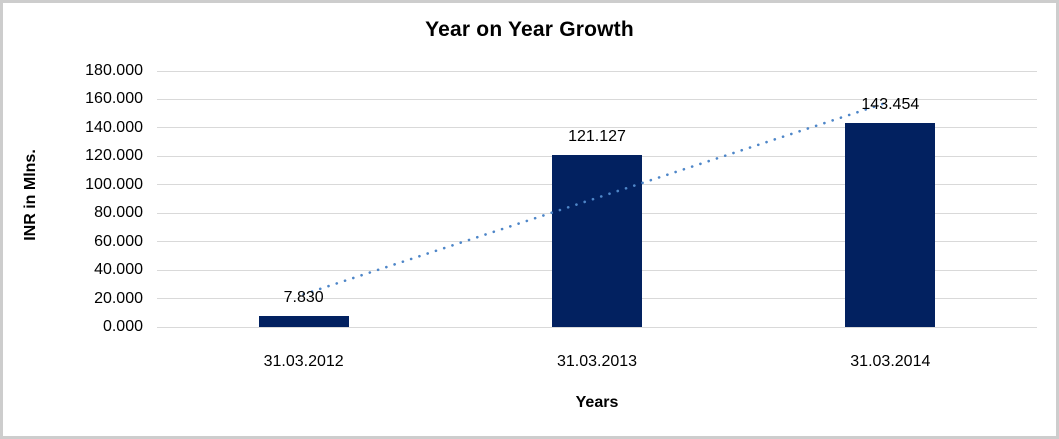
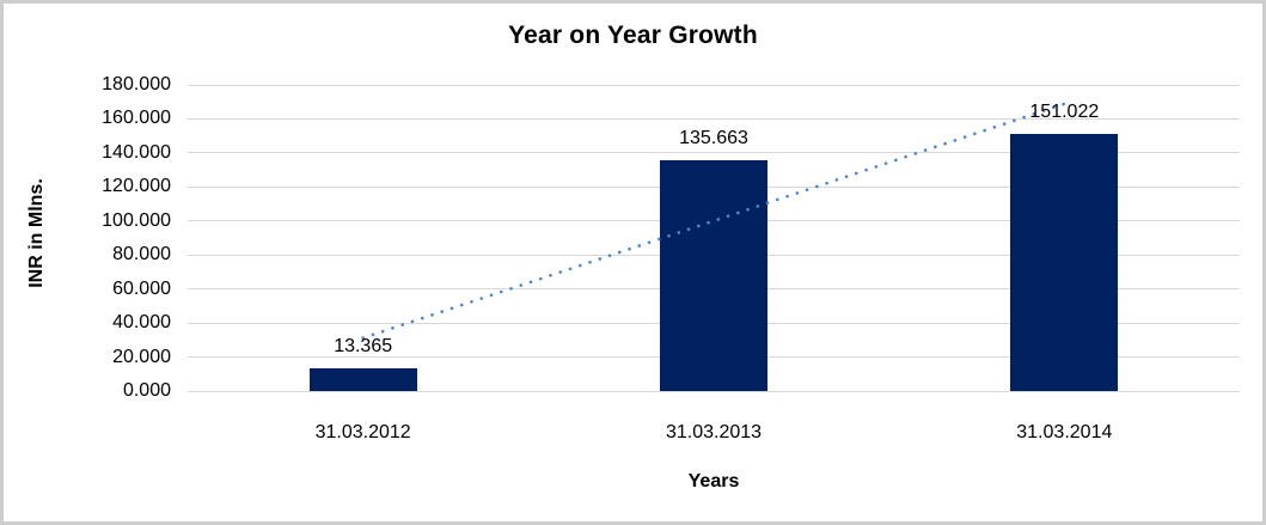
31.03.2012: 7.830 -> 13.365
31.03.2013: 121.127 -> 135.663
31.03.2014: 143.454 -> 151.022
